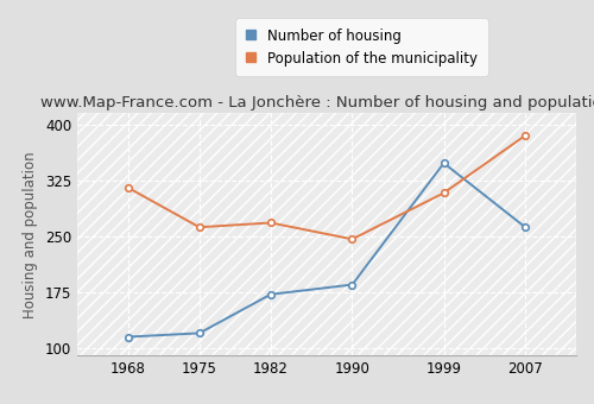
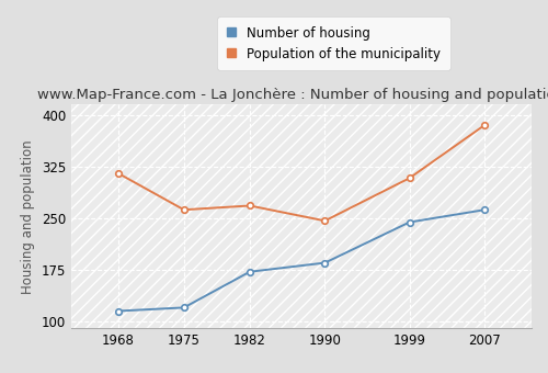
Number of housing/1999: 348 -> 244
